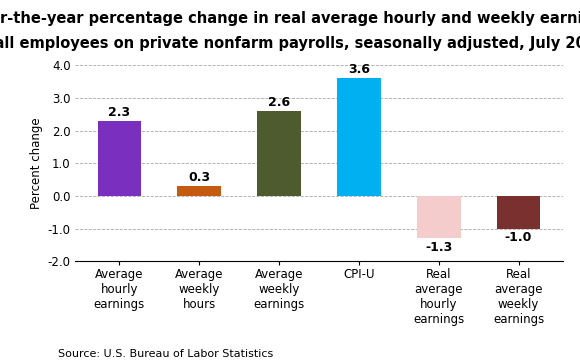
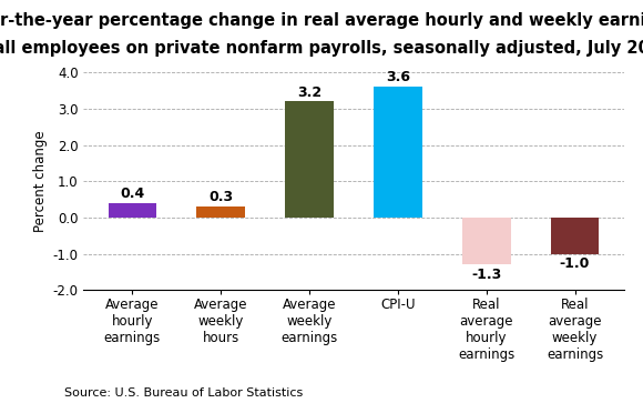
Average hourly earnings: 2.3 -> 0.4
Average weekly earnings: 2.6 -> 3.2
